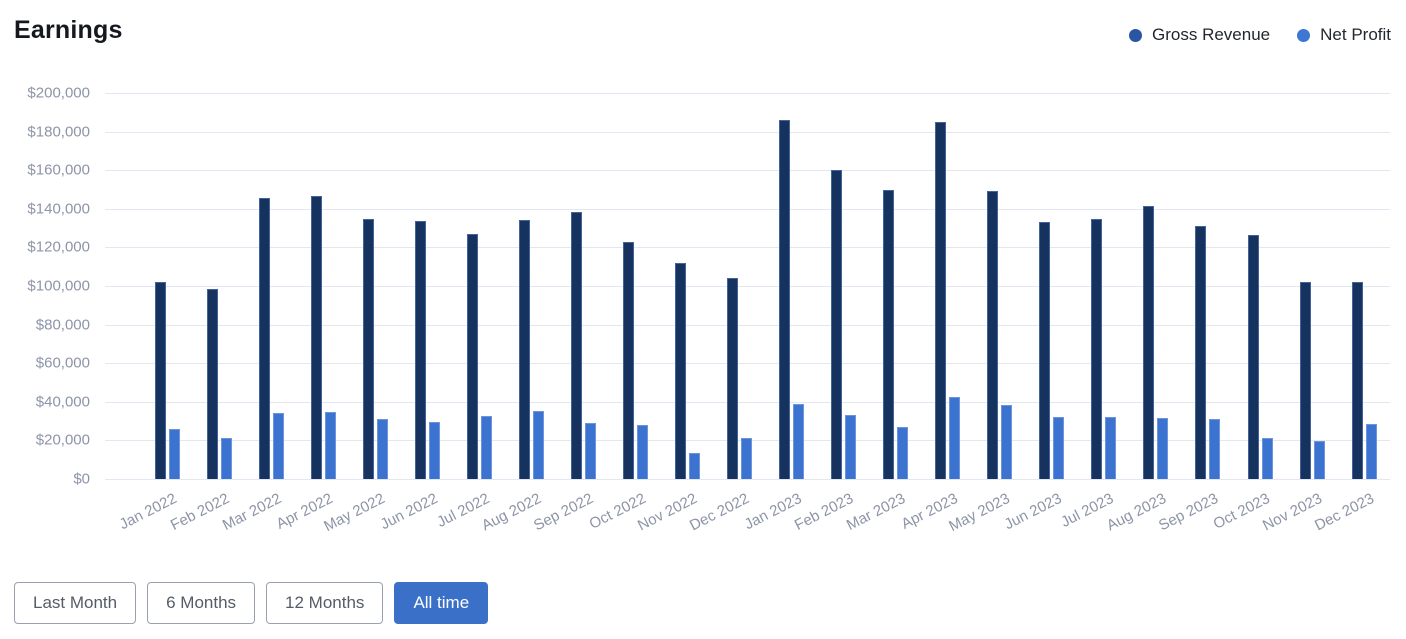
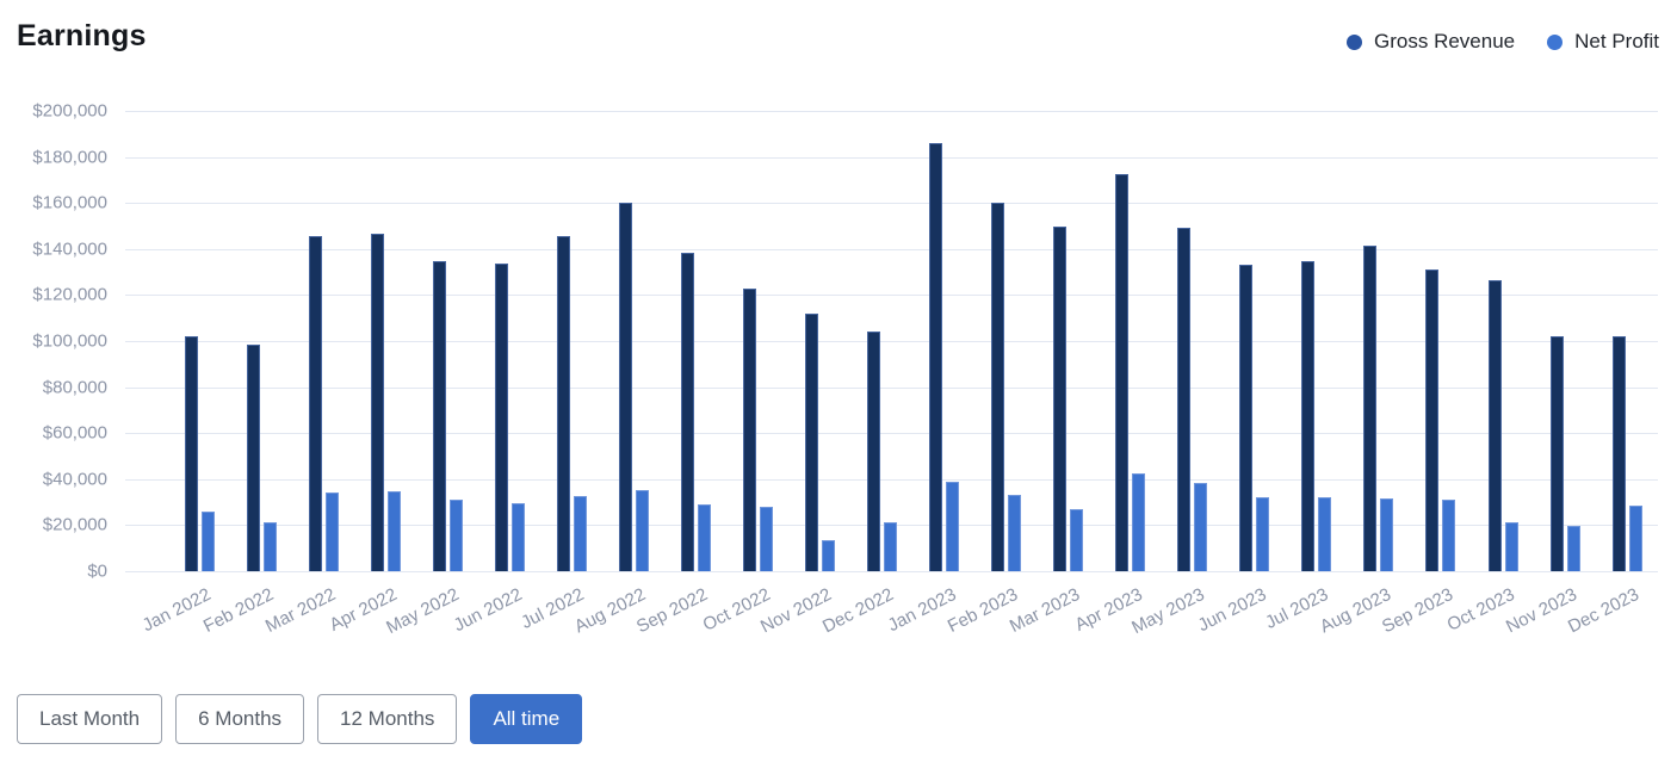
Gross Revenue/Jul 2022: $127000 -> $146000
Gross Revenue/Aug 2022: $134000 -> $160000
Gross Revenue/Apr 2023: $185000 -> $172000
